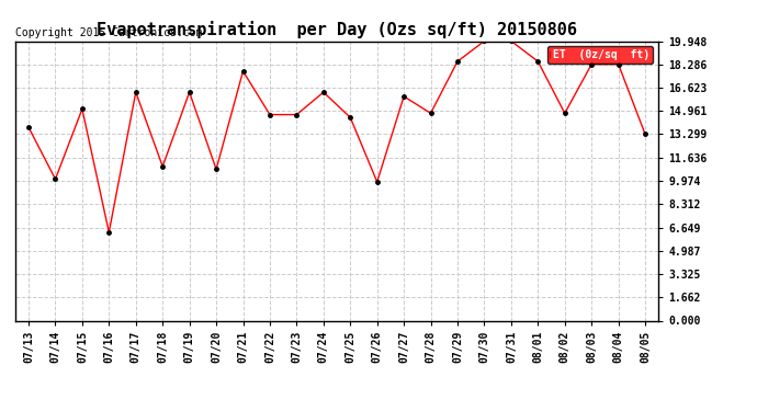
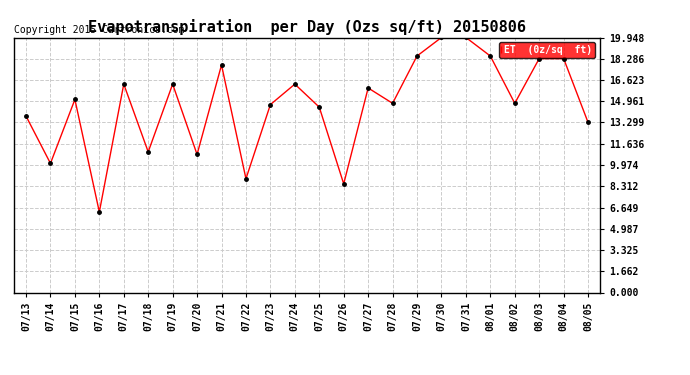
07/22: 14.7 -> 8.9
07/26: 9.9 -> 8.5
